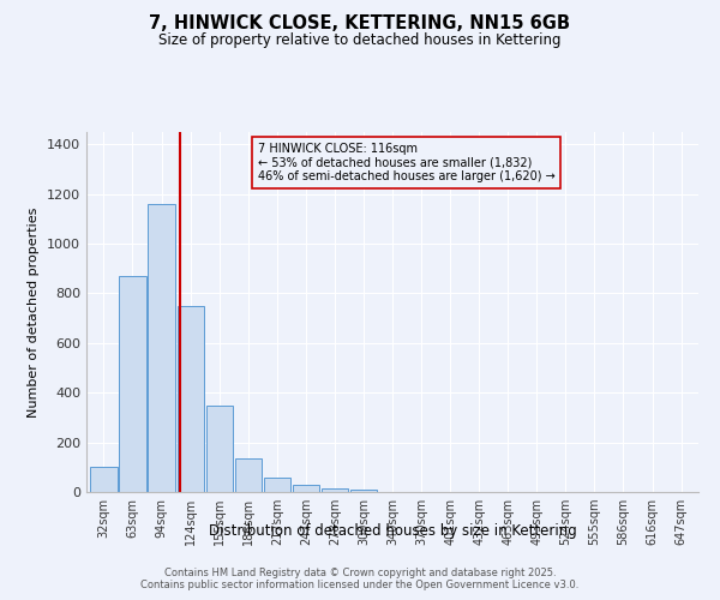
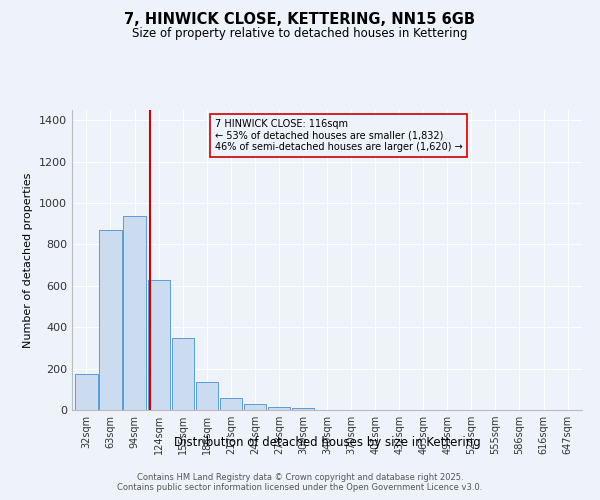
32sqm: 100 -> 175
94sqm: 1160 -> 940
124sqm: 750 -> 630
